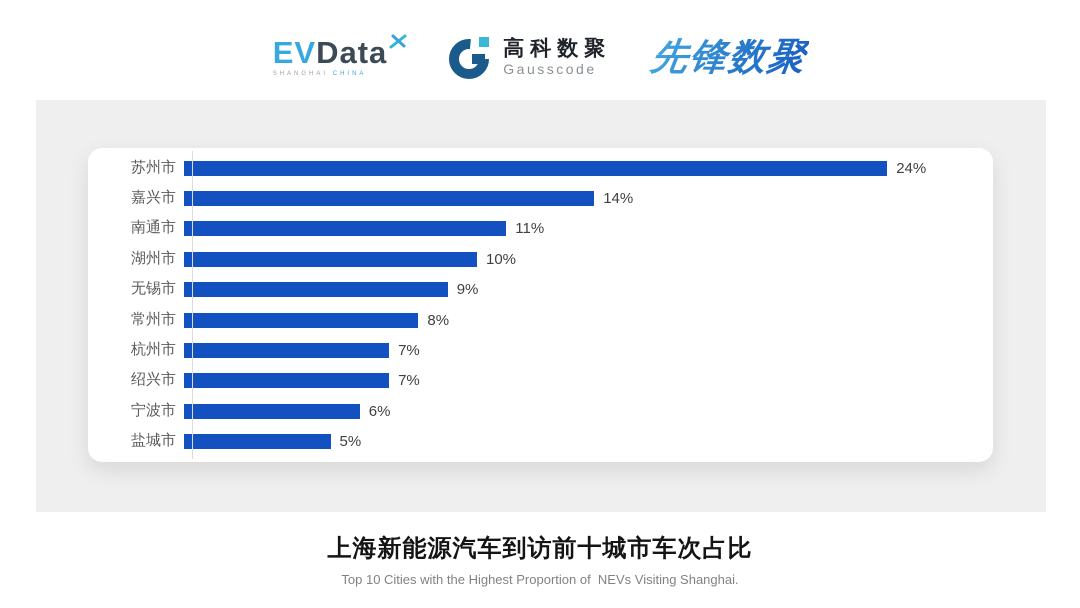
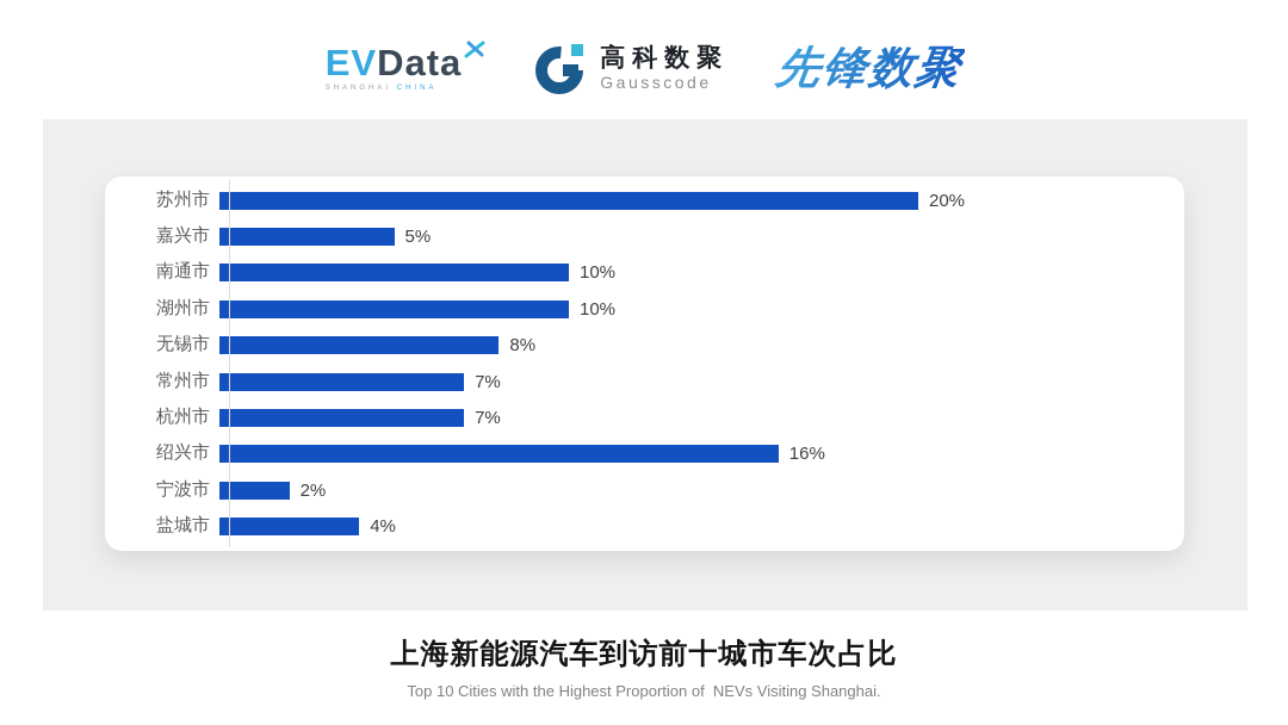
苏州市: 24% -> 20%
嘉兴市: 14% -> 5%
南通市: 11% -> 10%
无锡市: 9% -> 8%
常州市: 8% -> 7%
绍兴市: 7% -> 16%
宁波市: 6% -> 2%
盐城市: 5% -> 4%
